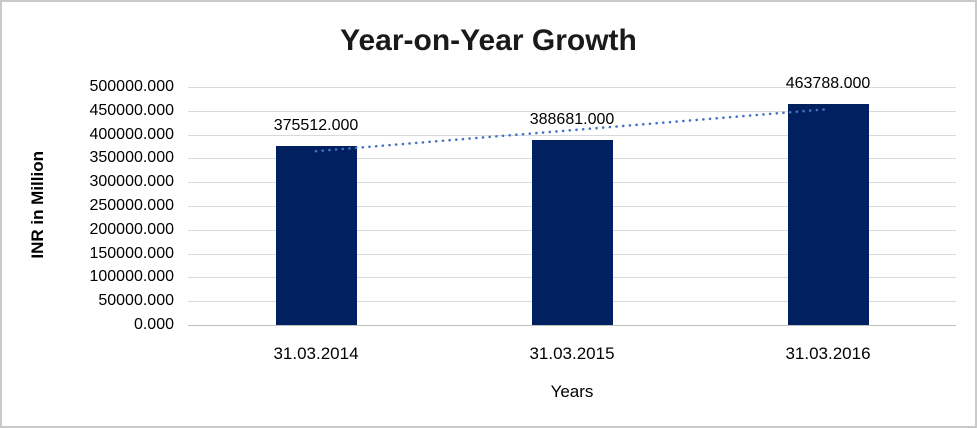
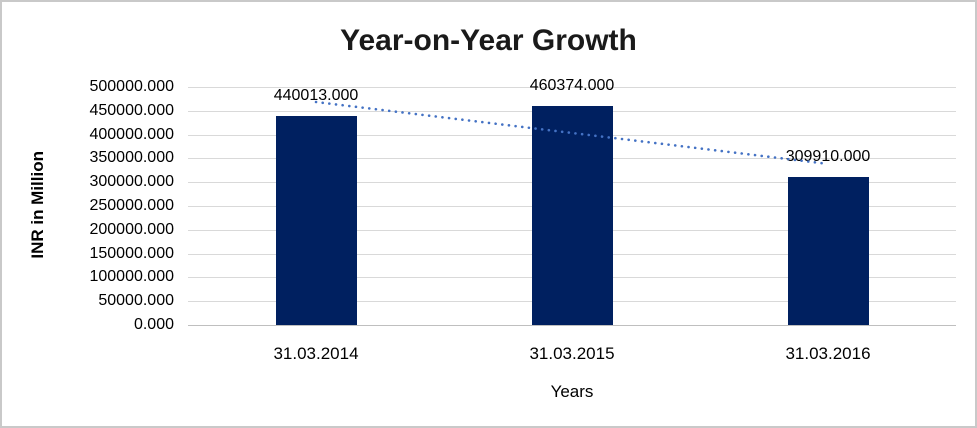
31.03.2014: 375512.000 -> 440013.000
31.03.2015: 388681.000 -> 460374.000
31.03.2016: 463788.000 -> 309910.000
